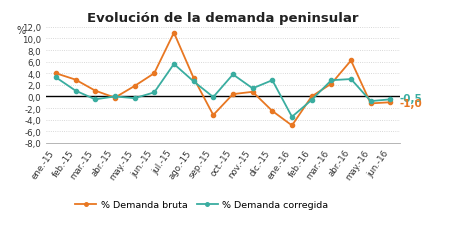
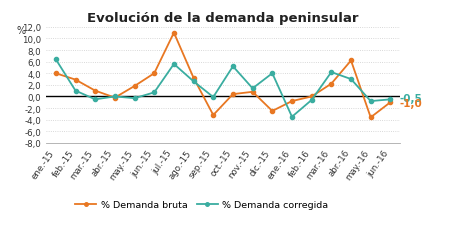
% Demanda corregida/ene.-15: 3,3 -> 6,4
% Demanda corregida/oct.-15: 3,8 -> 5,2
% Demanda corregida/dic.-15: 2,8 -> 4,0
% Demanda bruta/ene.-16: -5,0 -> -0,8
% Demanda corregida/mar.-16: 2,8 -> 4,2
% Demanda bruta/may.-16: -1,2 -> -3,6
